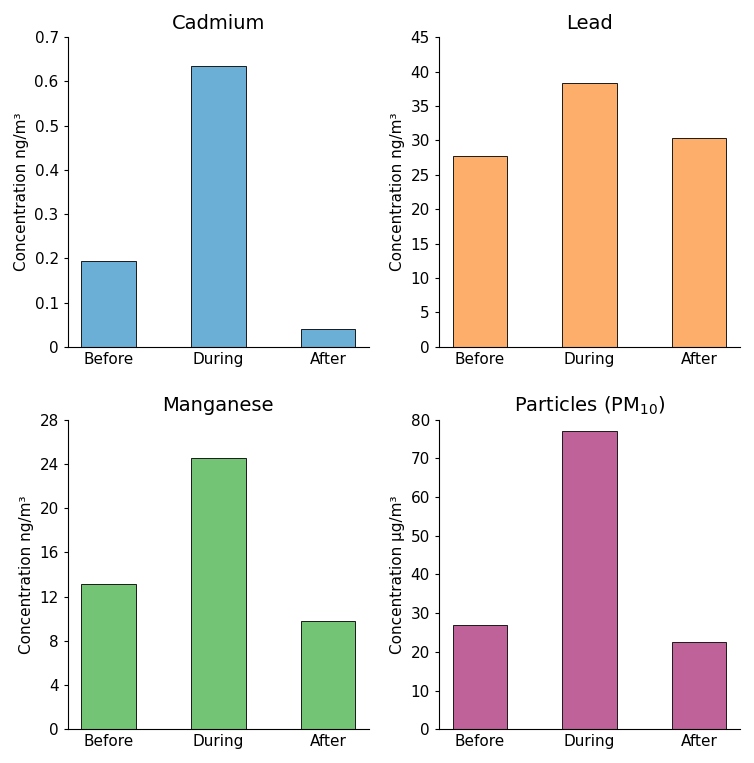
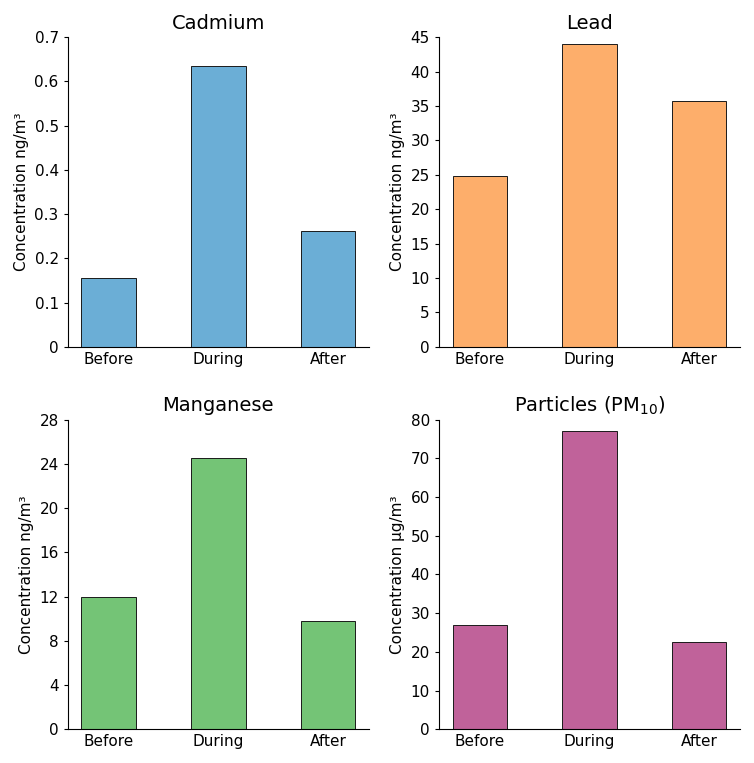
Cadmium/Before: 0.195 -> 0.155
Cadmium/After: 0.040 -> 0.262
Lead/Before: 27.8 -> 24.8
Lead/During: 38.4 -> 44.0
Lead/After: 30.4 -> 35.8
Manganese/Before: 13.1 -> 12.0
